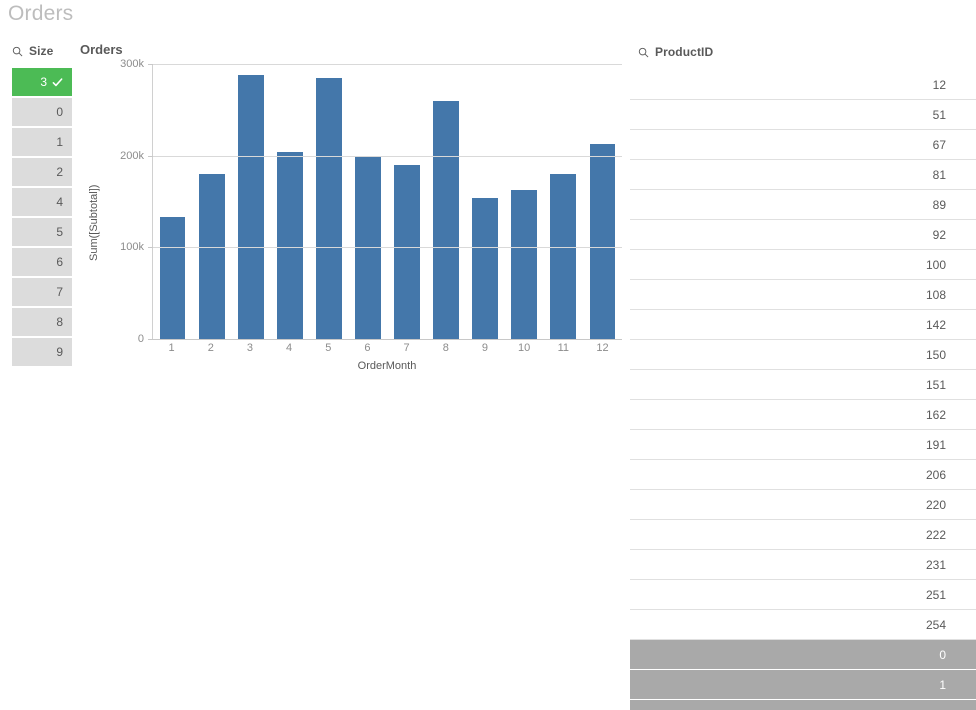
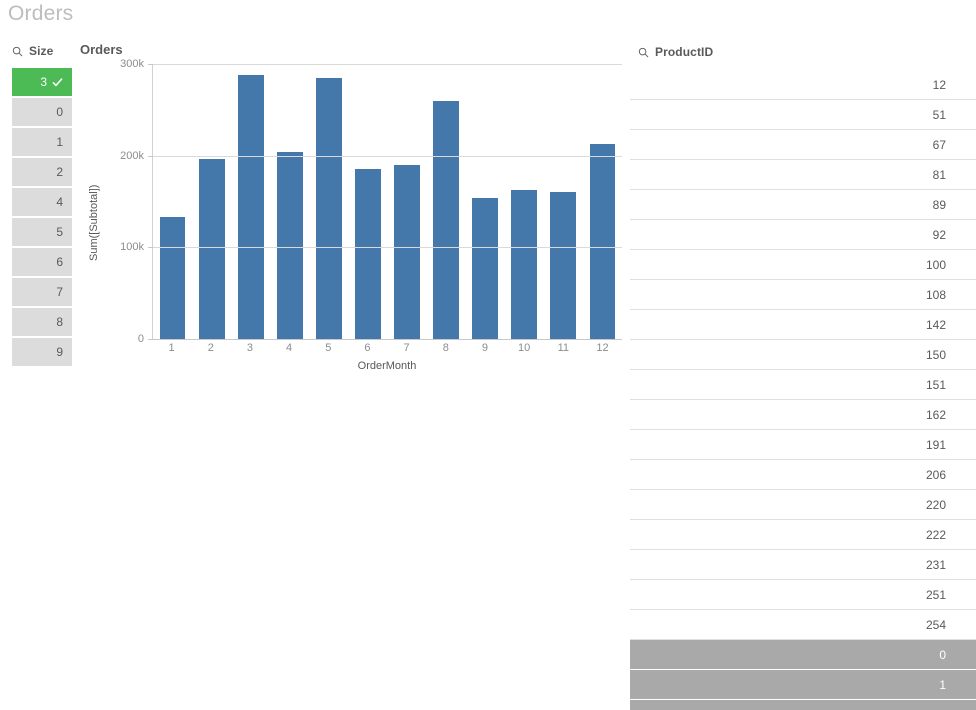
2: 180k -> 200k
6: 200k -> 180k
11: 180k -> 160k
